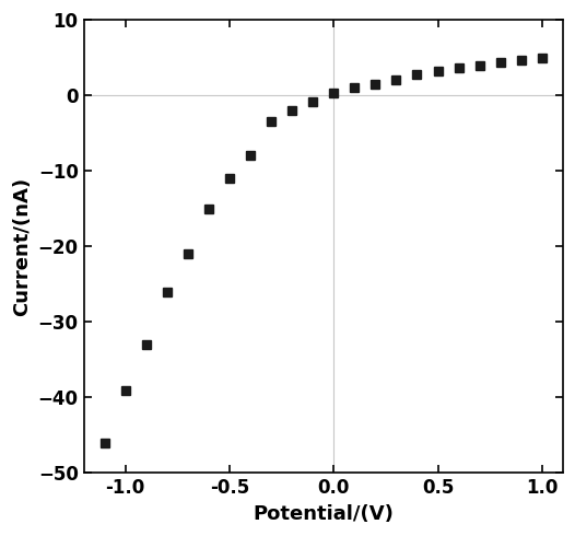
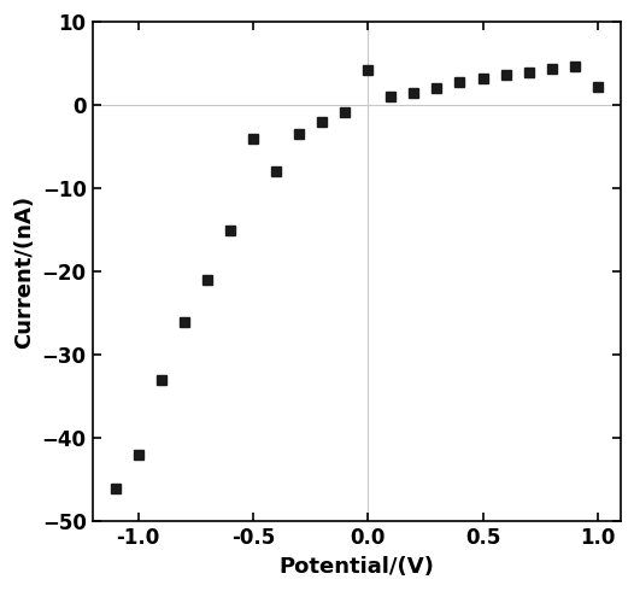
-1.0: -39.0 -> -42.0
-0.5: -11.0 -> -4.0
0.0: 0.3 -> 4.2
1.0: 5.0 -> 2.2
